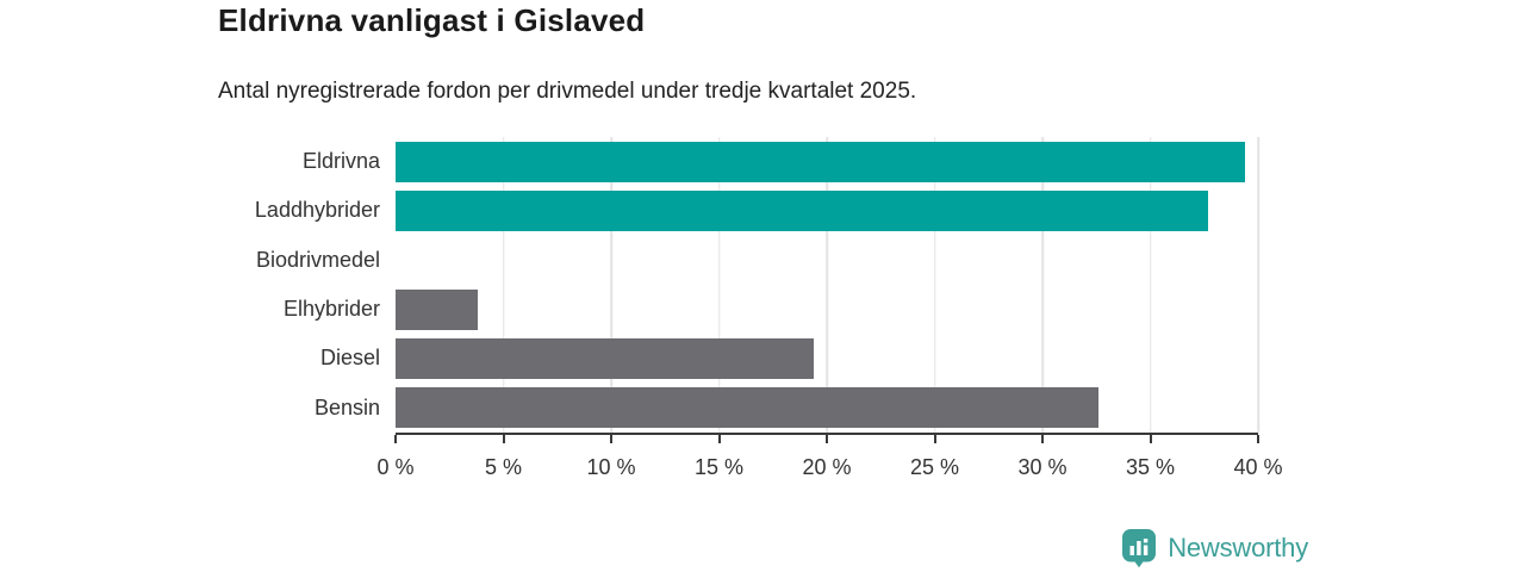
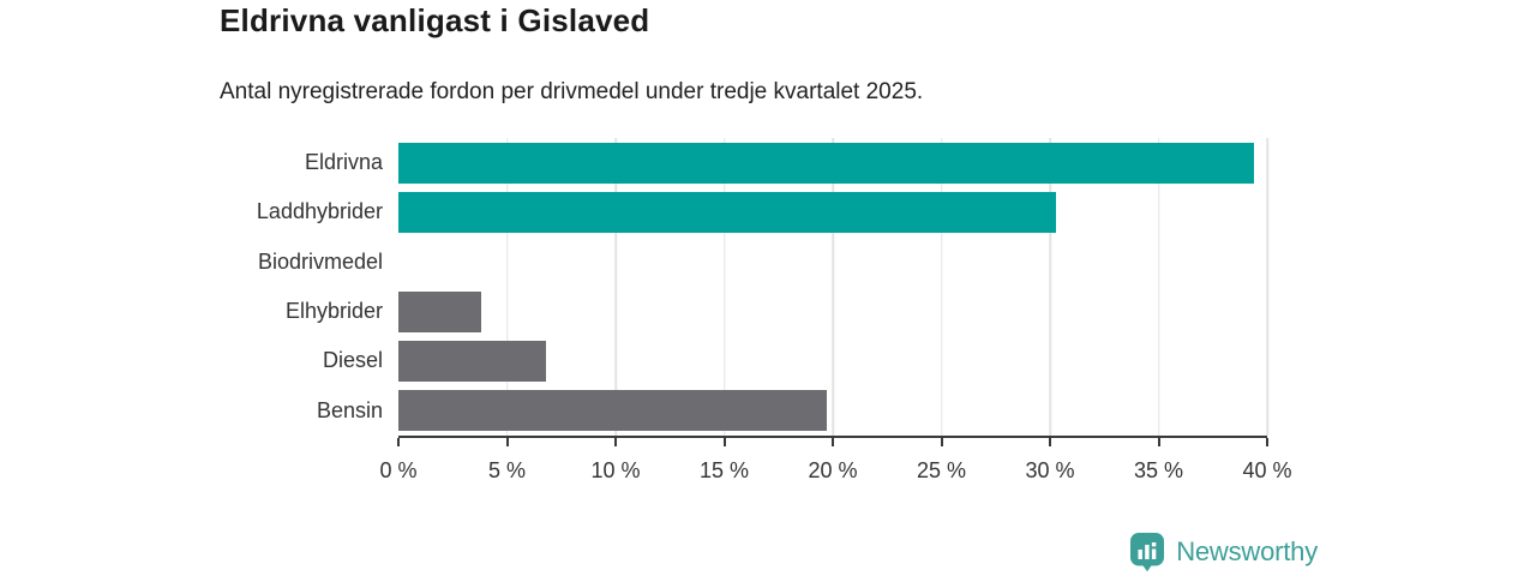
Laddhybrider: 37.7% -> 30.3%
Diesel: 19.4% -> 6.8%
Bensin: 32.6% -> 19.7%
